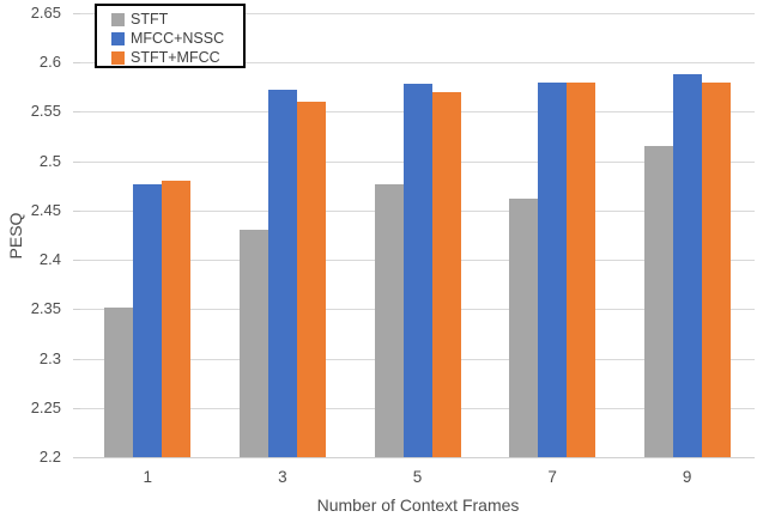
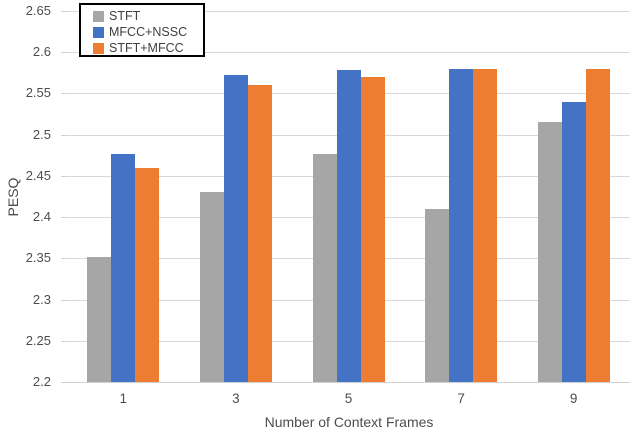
STFT+MFCC/1: 2.48 -> 2.46
STFT/7: 2.46 -> 2.41
MFCC+NSSC/9: 2.59 -> 2.54
